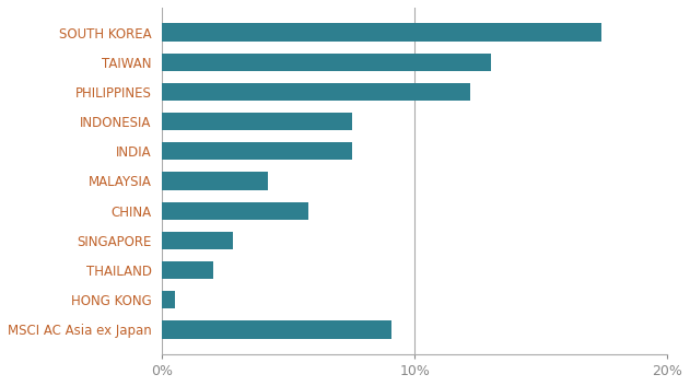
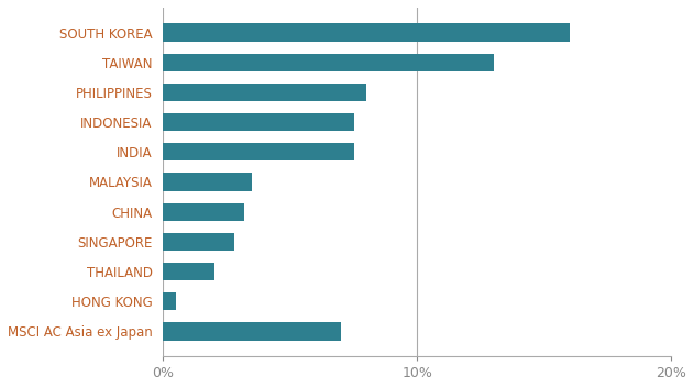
SOUTH KOREA: 17.4% -> 16.0%
PHILIPPINES: 12.2% -> 8.0%
MALAYSIA: 4.2% -> 3.5%
CHINA: 5.8% -> 3.2%
MSCI AC Asia ex Japan: 9.1% -> 7.0%
